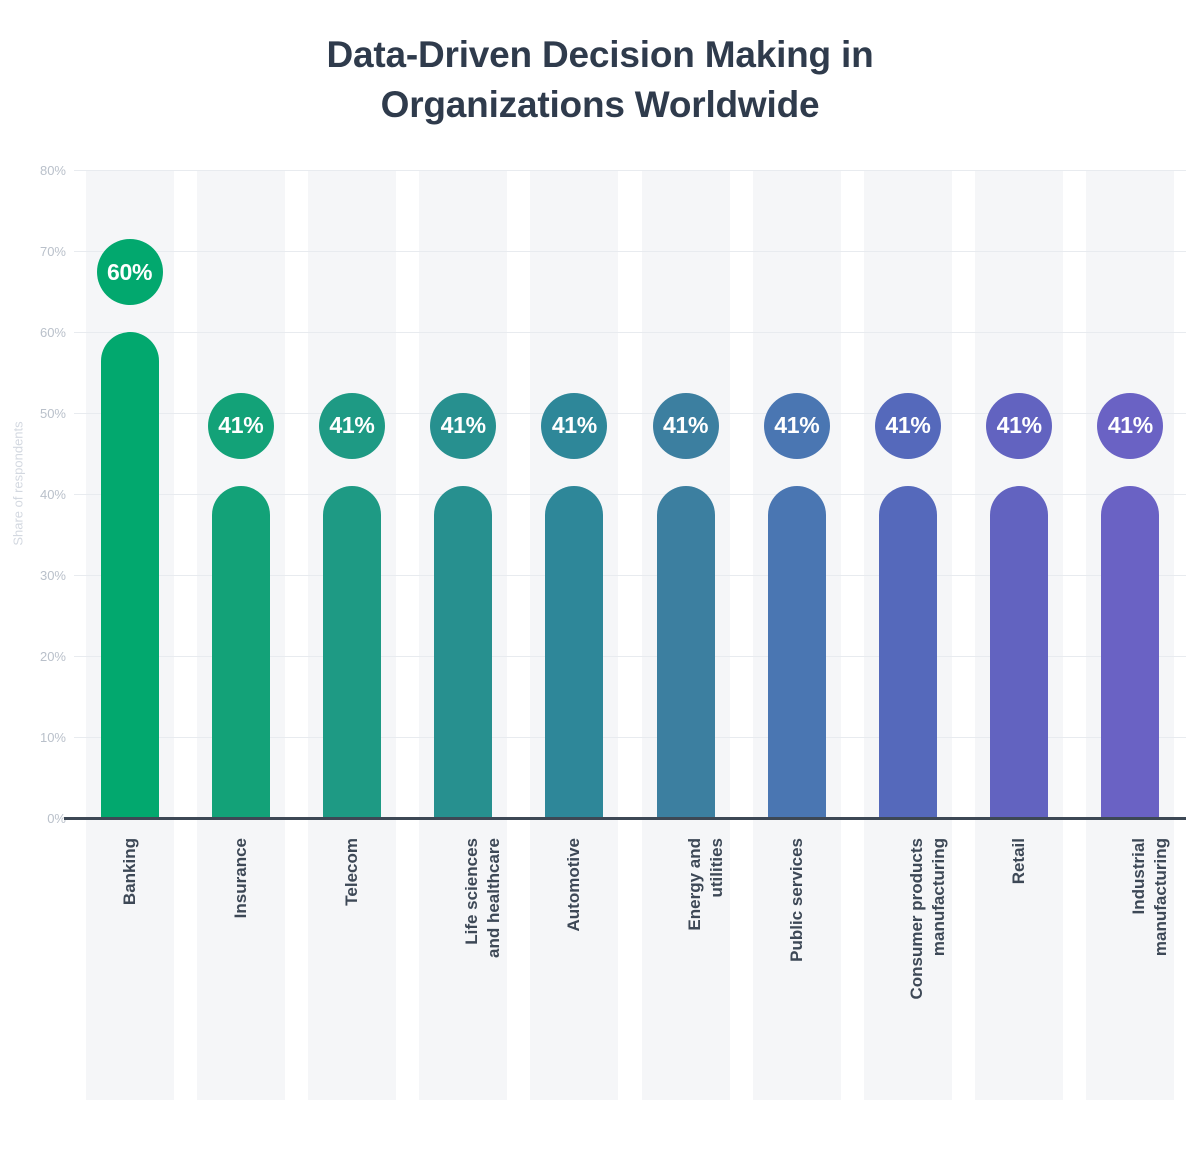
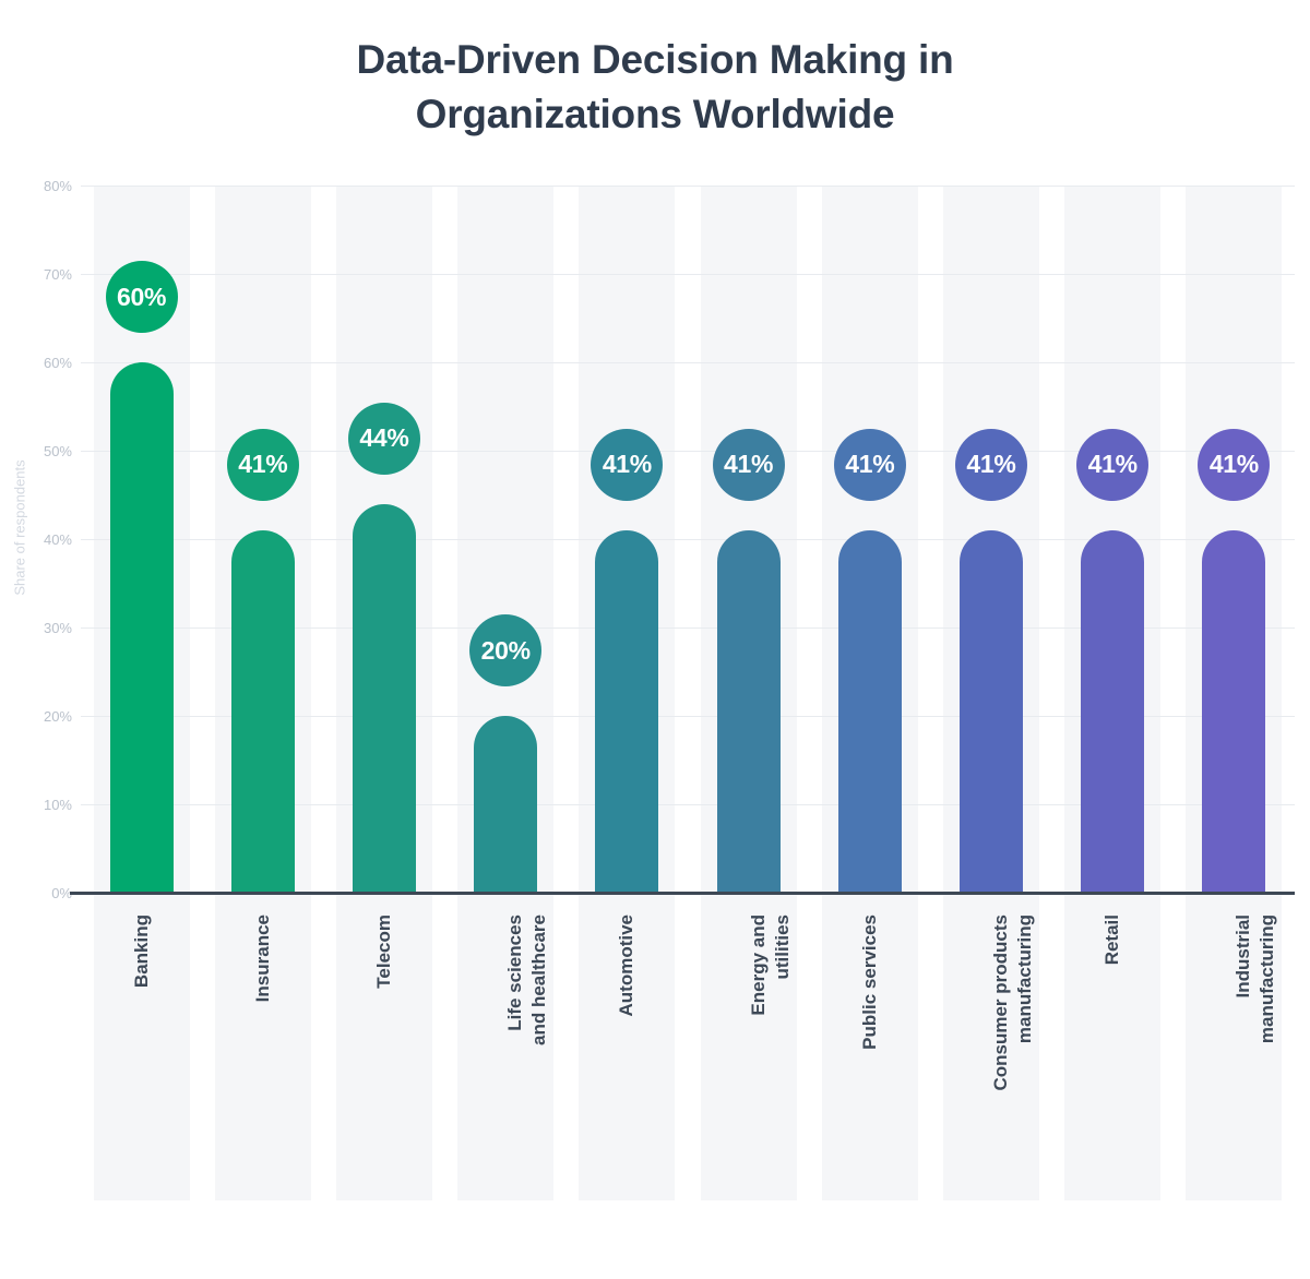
Telecom: 41% -> 44%
Life sciences and healthcare: 41% -> 20%
